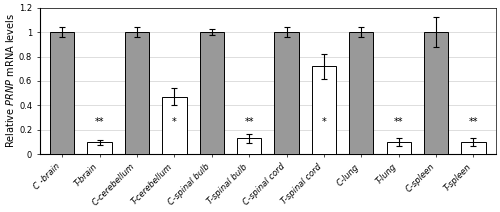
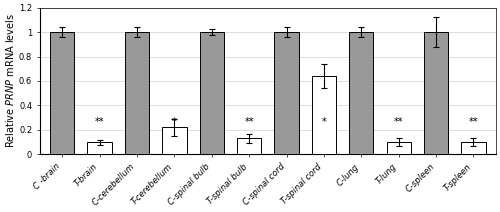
T-cerebellum: 0.47 -> 0.22
T-spinal cord: 0.72 -> 0.64
